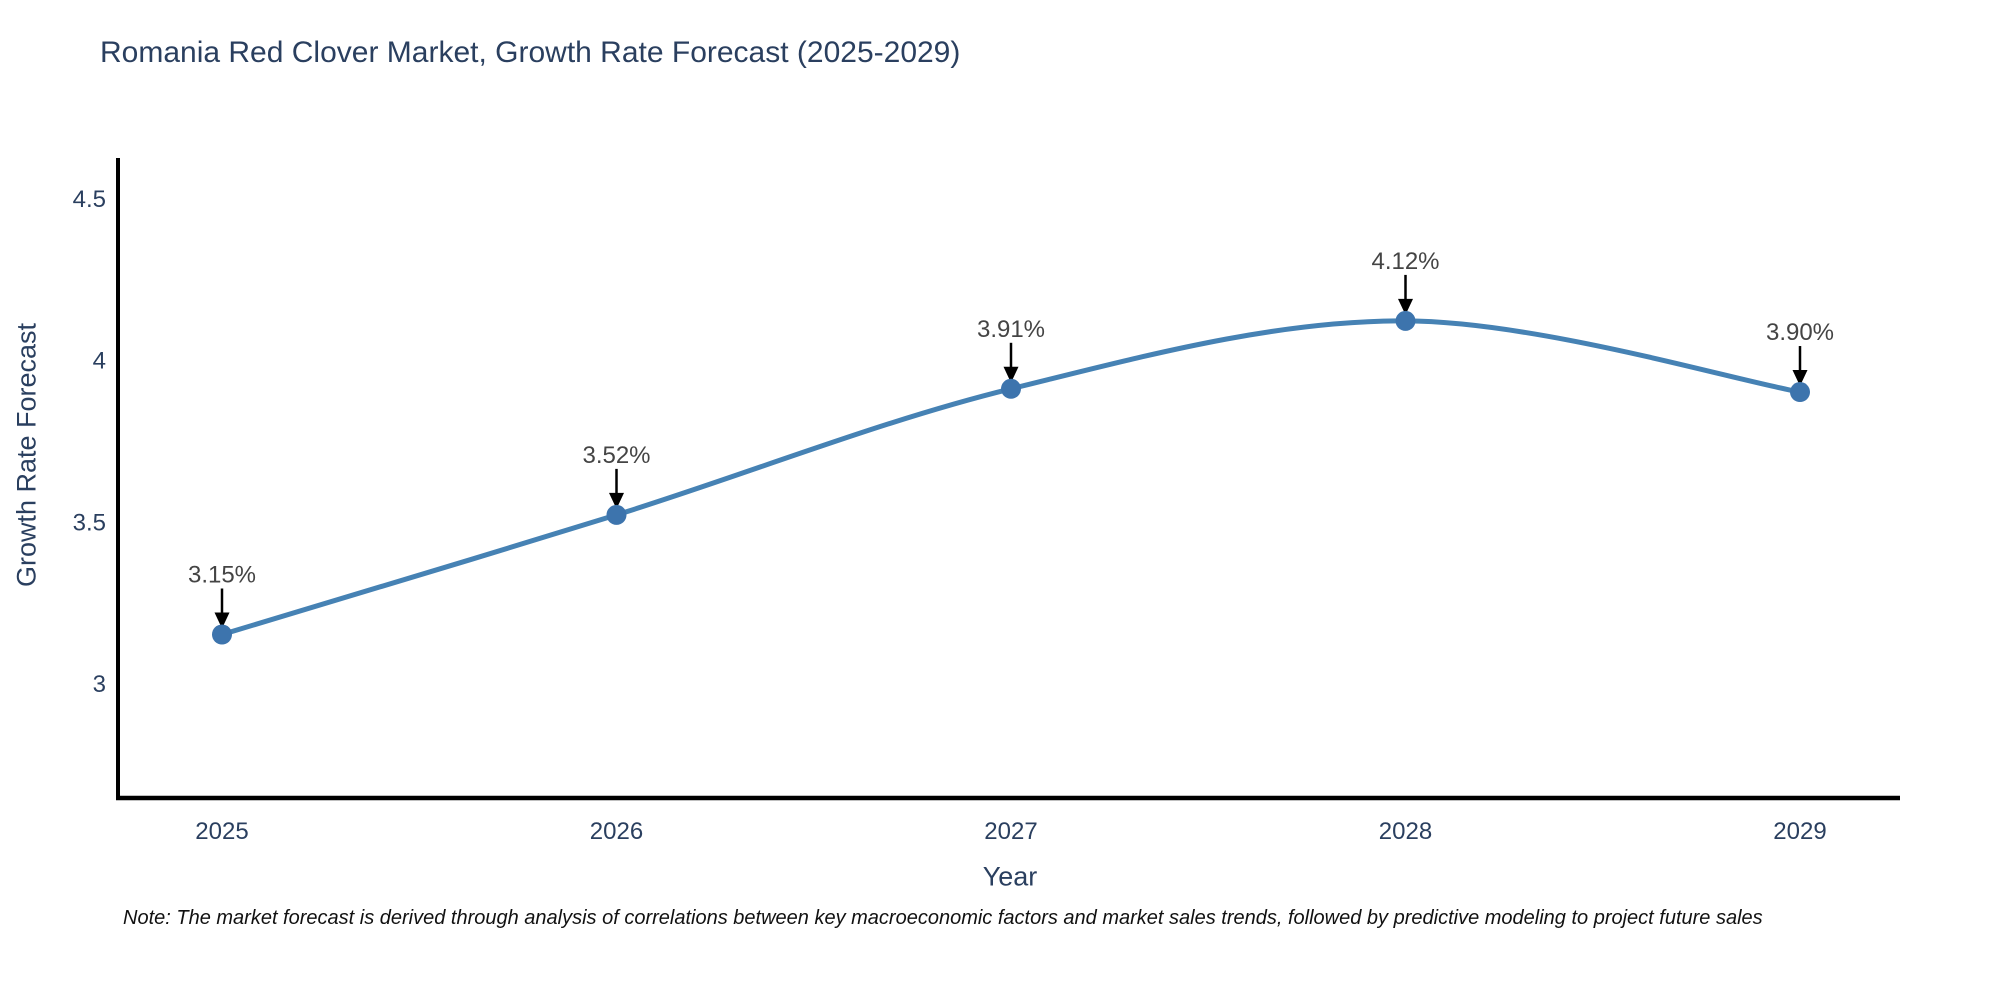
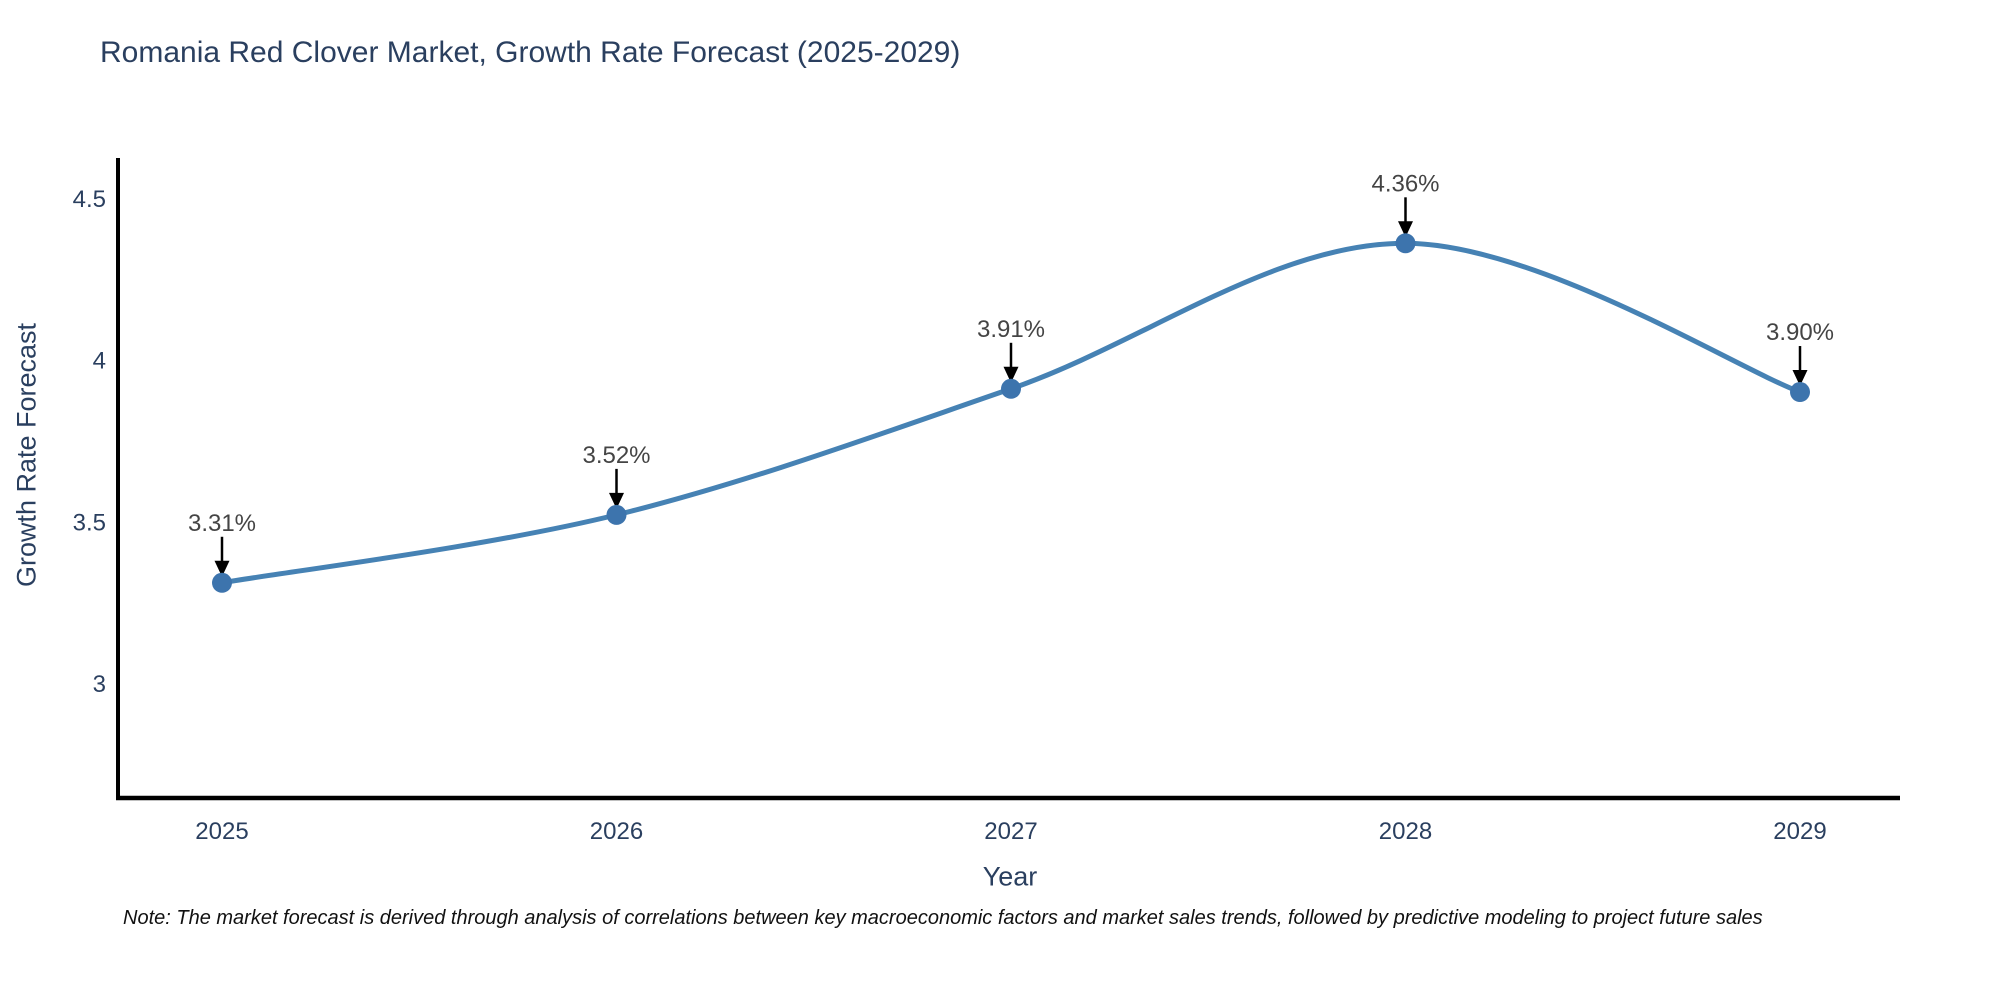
2025: 3.15% -> 3.31%
2028: 4.12% -> 4.36%
